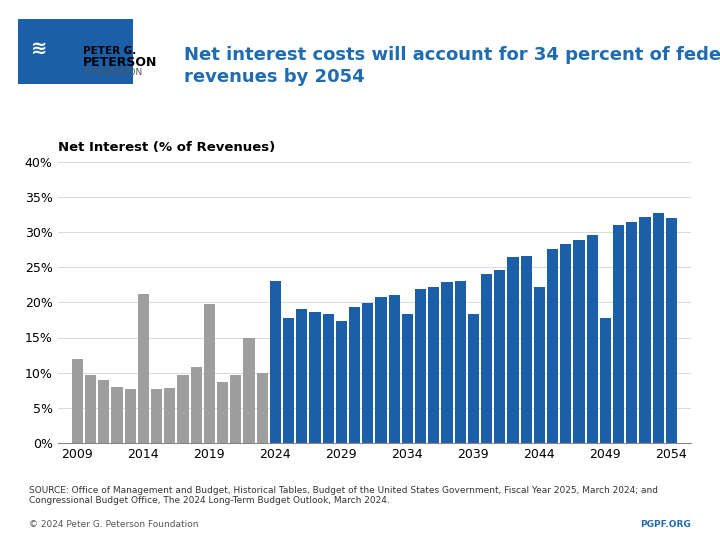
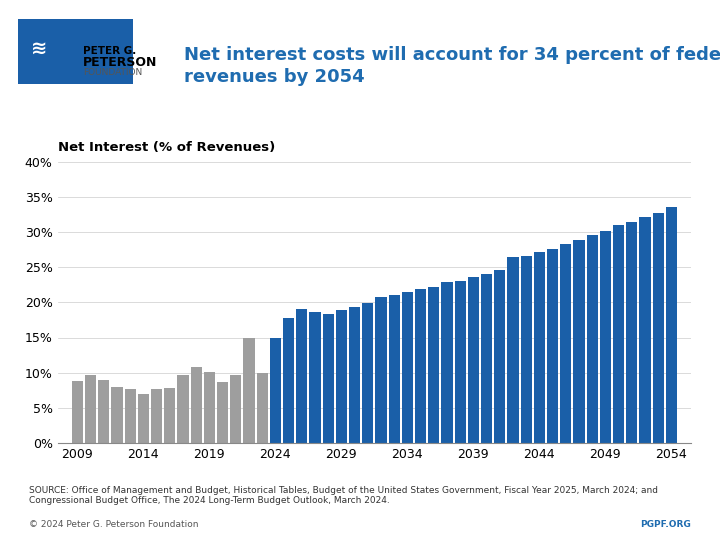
2009: 12.0% -> 8.8%
2014: 21.2% -> 7.0%
2019: 19.8% -> 10.1%
2024: 23.0% -> 14.9%
2029: 17.4% -> 18.9%
2034: 18.4% -> 21.5%
2039: 18.4% -> 23.6%
2044: 22.2% -> 27.2%
2049: 17.8% -> 30.2%
2054: 32.0% -> 33.6%
